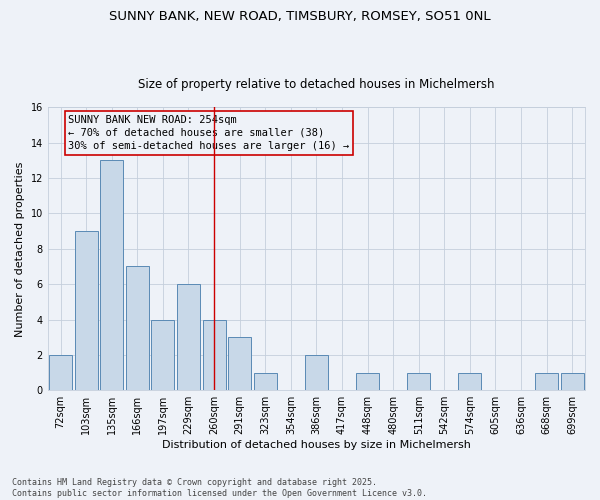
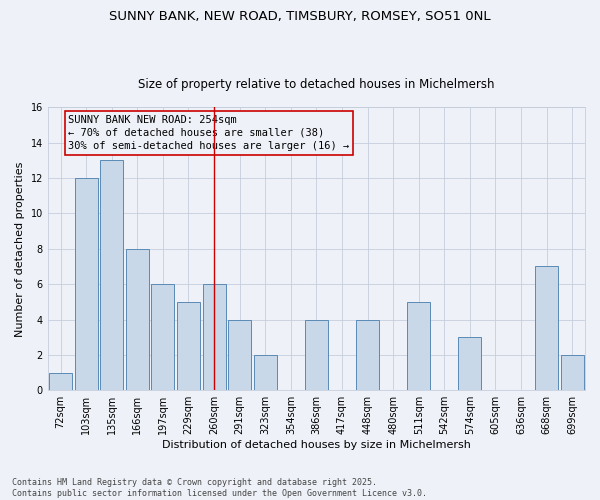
72sqm: 2 -> 1
103sqm: 9 -> 12
166sqm: 7 -> 8
197sqm: 4 -> 6
229sqm: 6 -> 5
260sqm: 4 -> 6
291sqm: 3 -> 4
323sqm: 1 -> 2
386sqm: 2 -> 4
448sqm: 1 -> 4
511sqm: 1 -> 5
574sqm: 1 -> 3
668sqm: 1 -> 7
699sqm: 1 -> 2
